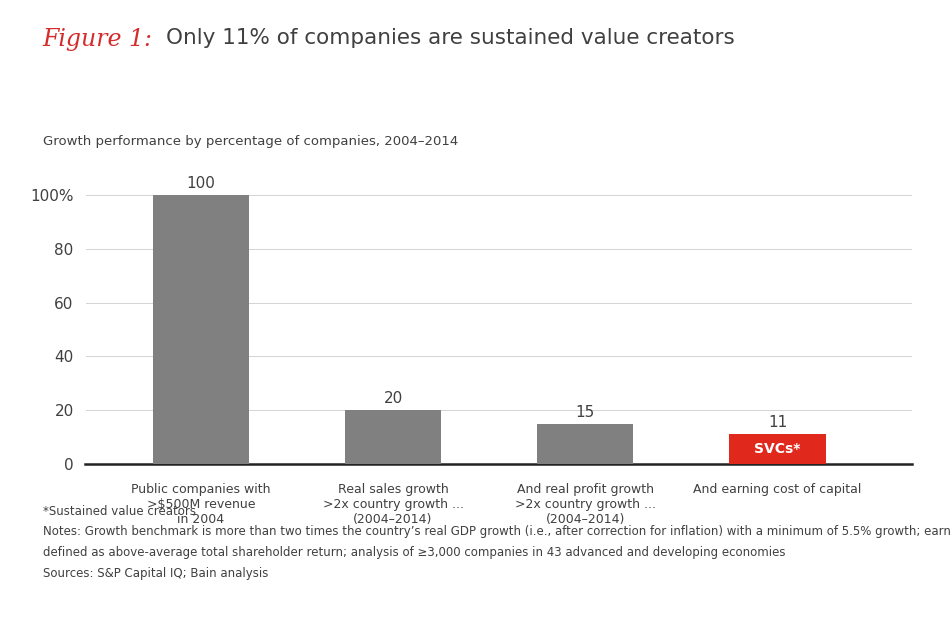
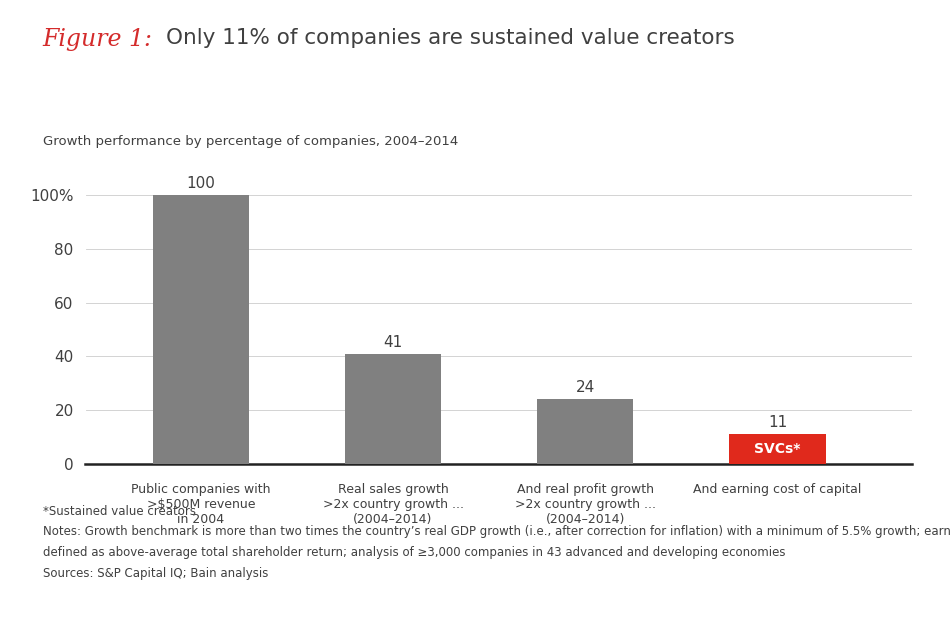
Real sales growth >2x country growth ... (2004–2014): 20 -> 41
And real profit growth >2x country growth ... (2004–2014): 15 -> 24
